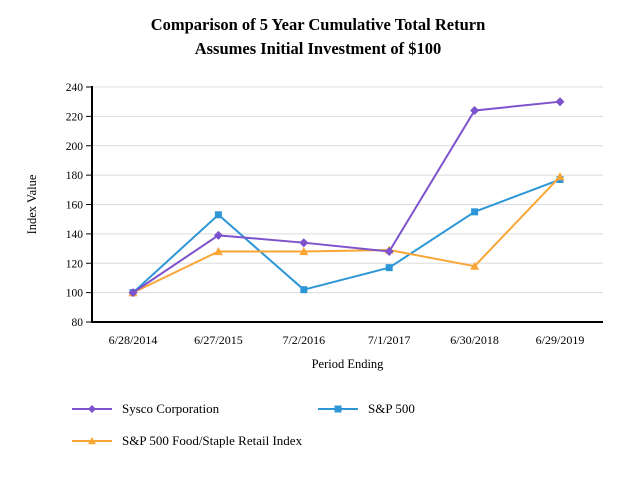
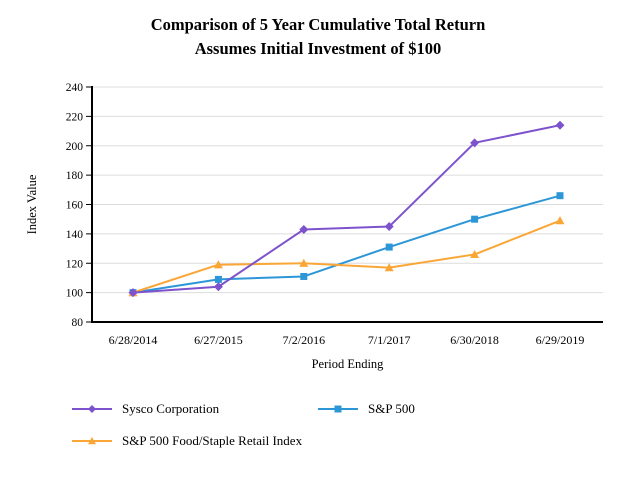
Sysco Corporation/6/27/2015: 139 -> 104
S&P 500/6/27/2015: 153 -> 109
S&P 500 Food/Staple Retail Index/6/27/2015: 128 -> 119
Sysco Corporation/7/2/2016: 134 -> 143
S&P 500/7/2/2016: 102 -> 111
S&P 500 Food/Staple Retail Index/7/2/2016: 128 -> 120
Sysco Corporation/7/1/2017: 128 -> 145
S&P 500/7/1/2017: 117 -> 131
S&P 500 Food/Staple Retail Index/7/1/2017: 129 -> 117
Sysco Corporation/6/30/2018: 224 -> 202
S&P 500/6/30/2018: 155 -> 150
S&P 500 Food/Staple Retail Index/6/30/2018: 118 -> 126
Sysco Corporation/6/29/2019: 230 -> 214
S&P 500/6/29/2019: 177 -> 166
S&P 500 Food/Staple Retail Index/6/29/2019: 179 -> 149
